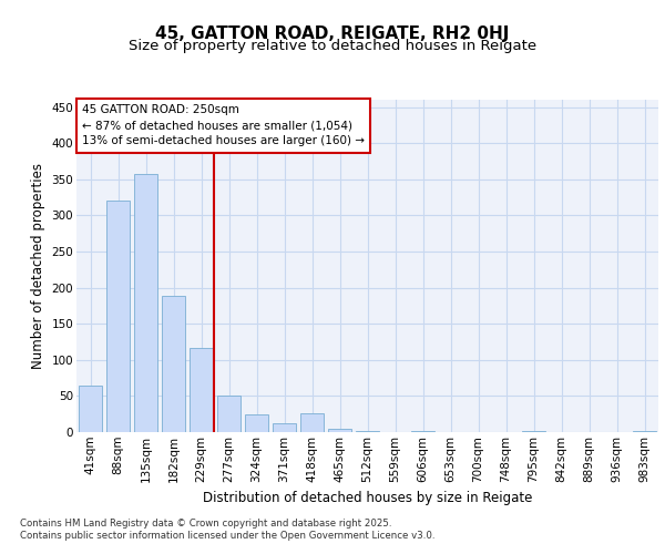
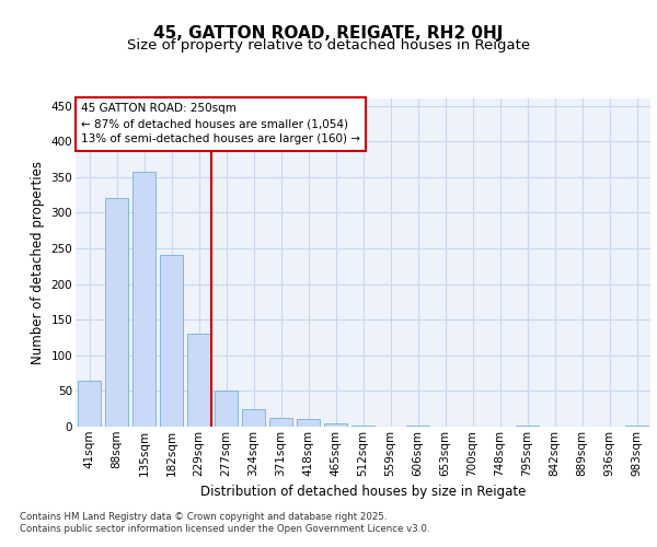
182sqm: 188 -> 240
229sqm: 116 -> 130
418sqm: 26 -> 10
